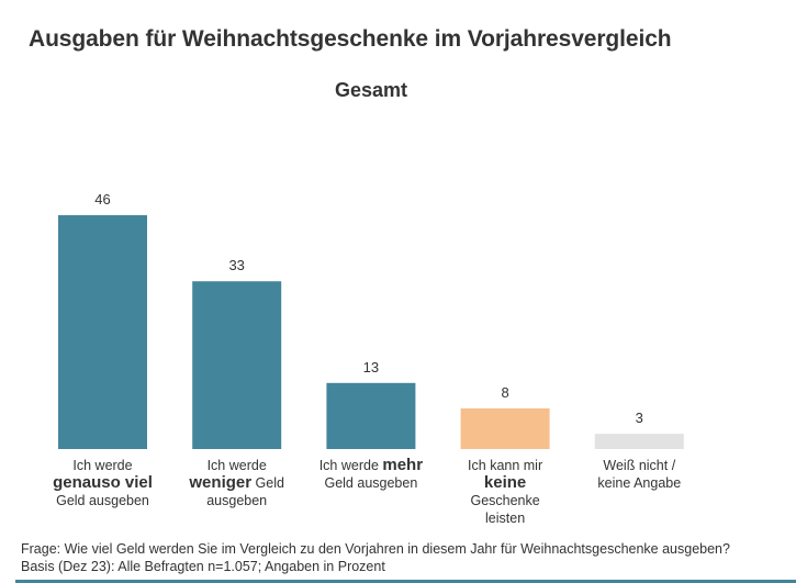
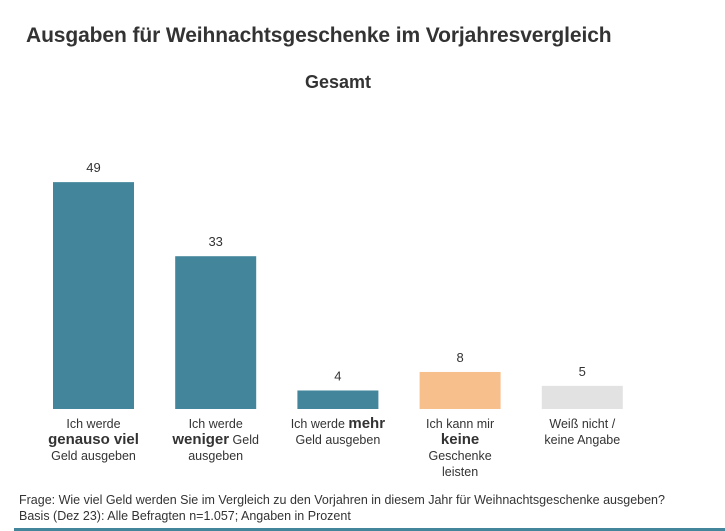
Ich werde genauso viel Geld ausgeben: 46 -> 49
Ich werde mehr Geld ausgeben: 13 -> 4
Weiß nicht / keine Angabe: 3 -> 5
